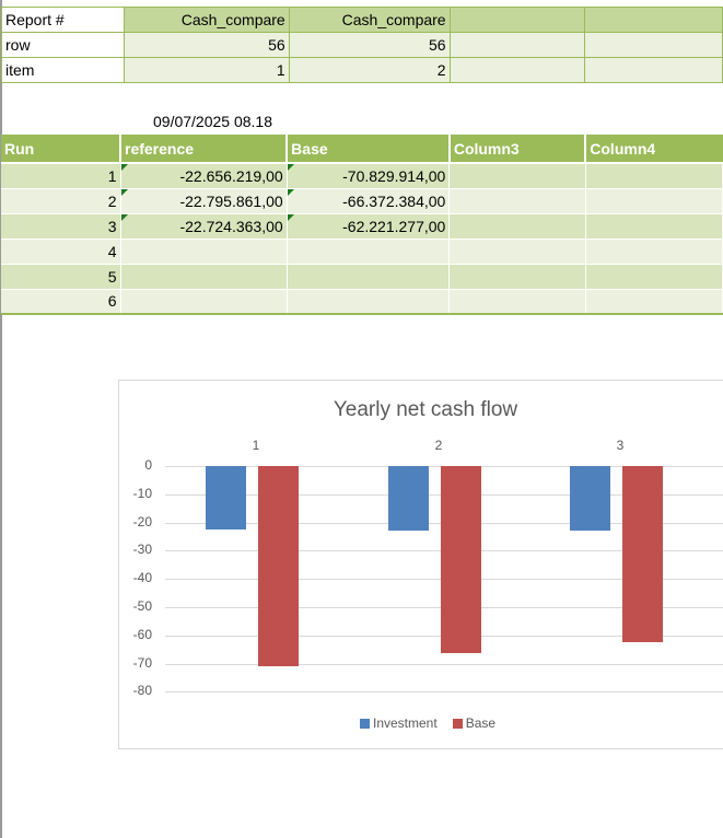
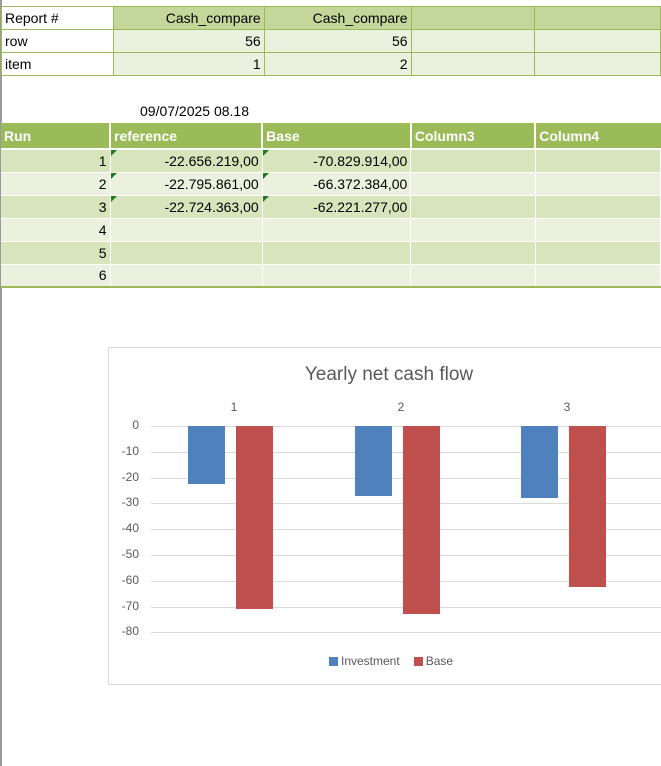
Investment/2: -23 -> -27
Base/2: -66 -> -73
Investment/3: -23 -> -28
